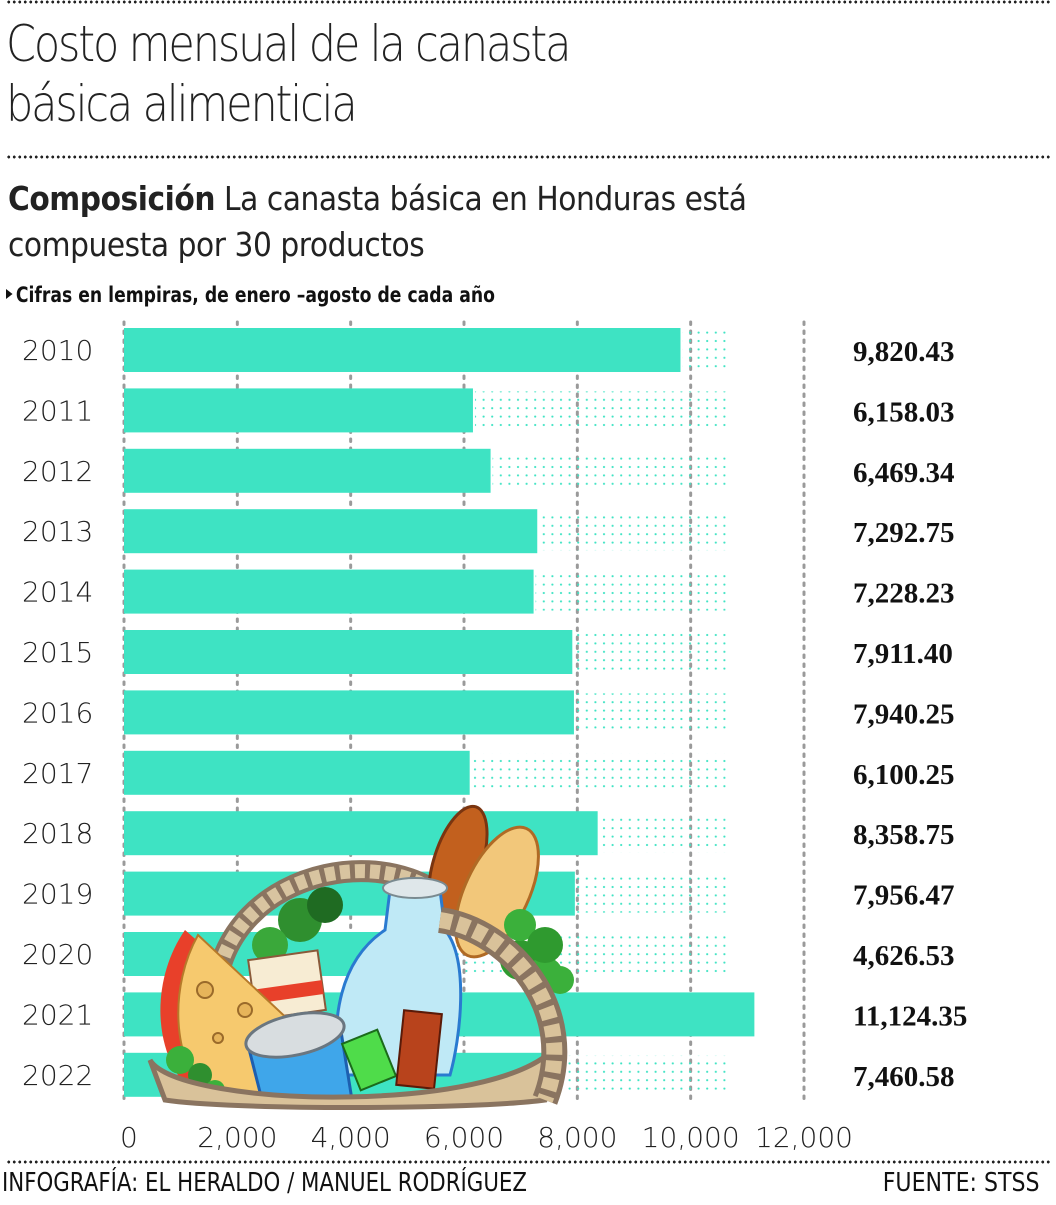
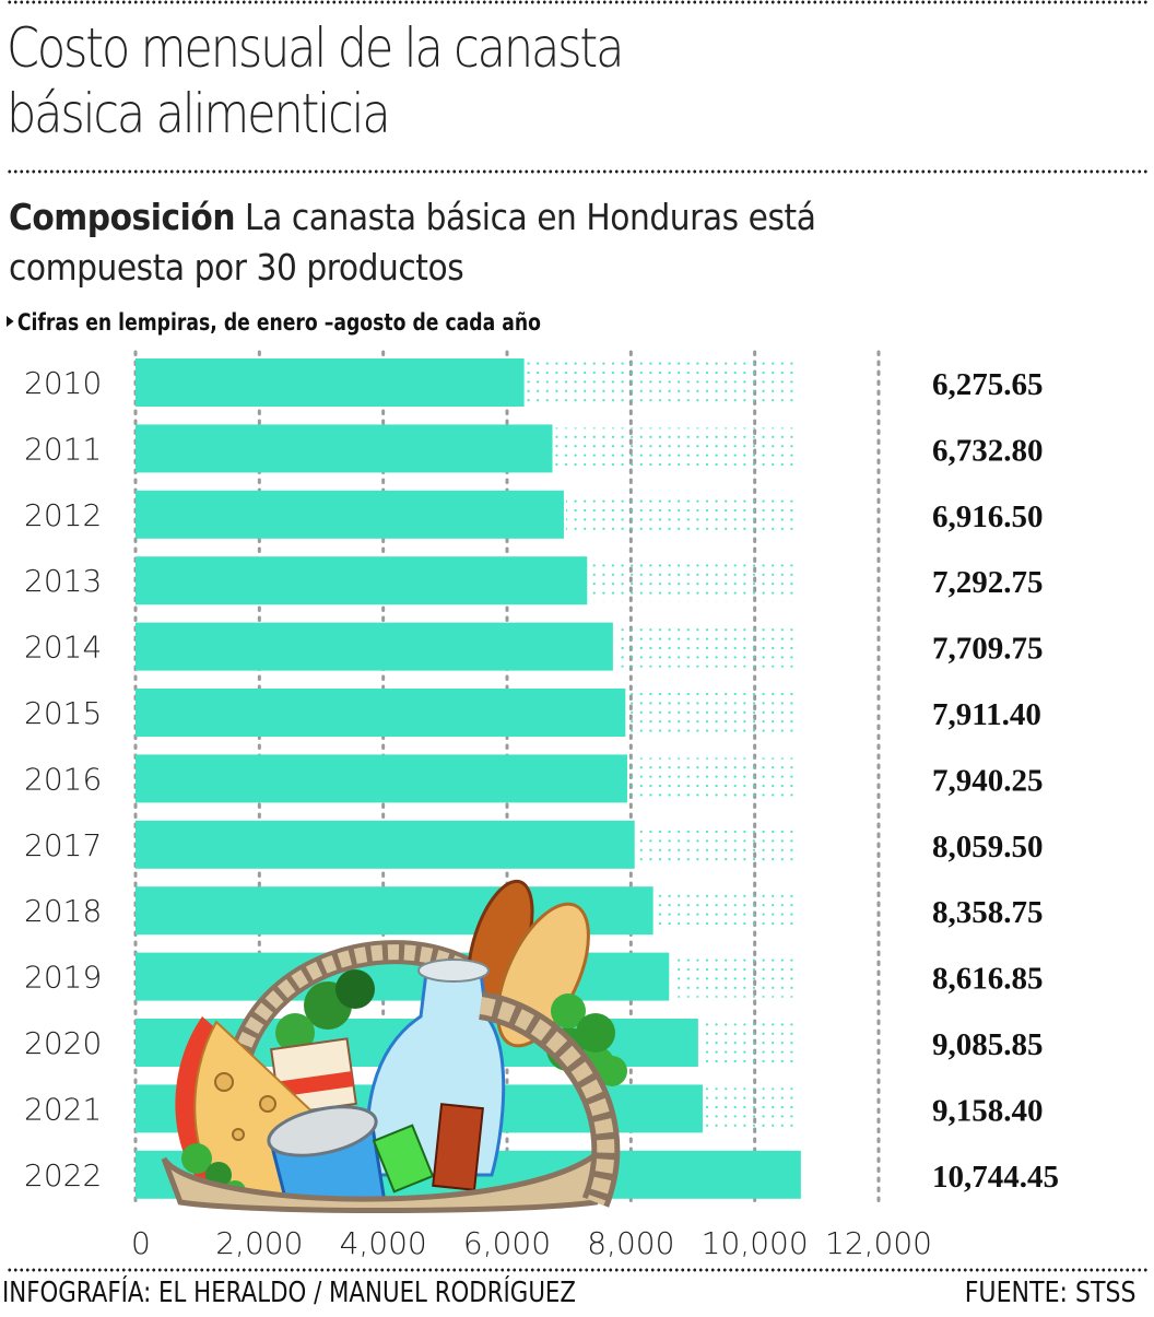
2010: 9,820.43 -> 6,275.65
2011: 6,158.03 -> 6,732.80
2012: 6,469.34 -> 6,916.50
2014: 7,228.23 -> 7,709.75
2017: 6,100.25 -> 8,059.50
2019: 7,956.47 -> 8,616.85
2020: 4,626.53 -> 9,085.85
2021: 11,124.35 -> 9,158.40
2022: 7,460.58 -> 10,744.45
